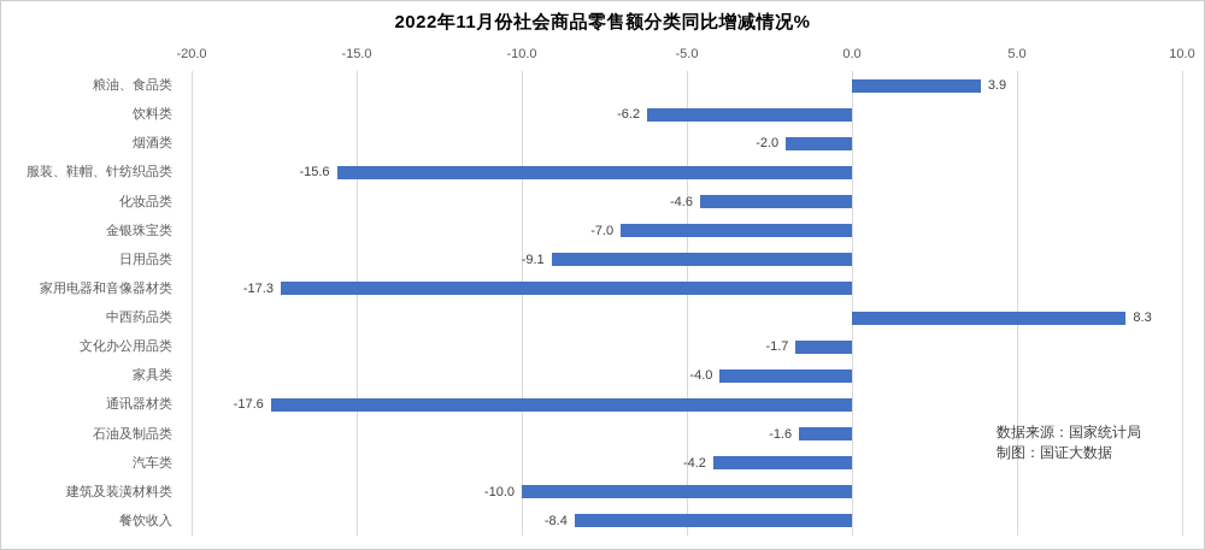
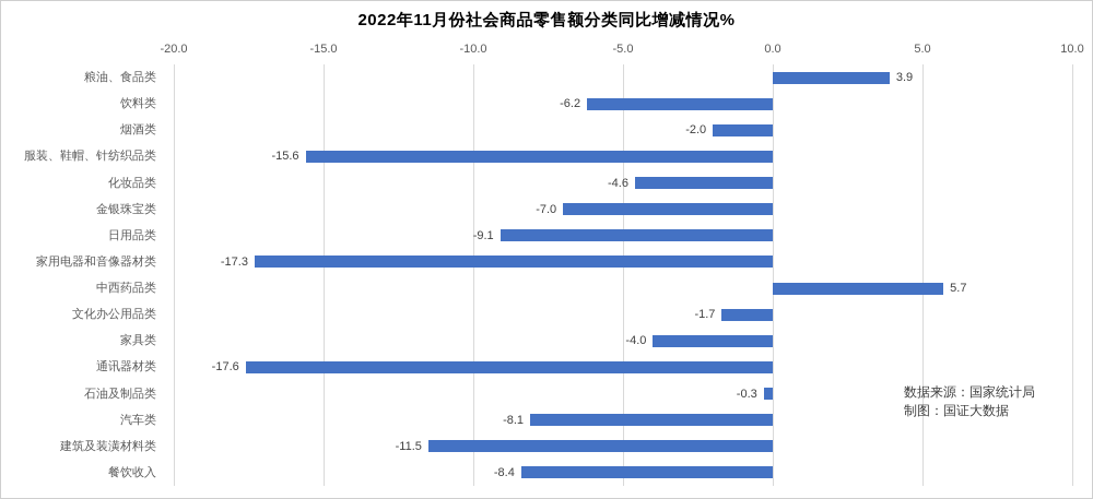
中西药品类: 8.3 -> 5.7
石油及制品类: -1.6 -> -0.3
汽车类: -4.2 -> -8.1
建筑及装潢材料类: -10.0 -> -11.5
